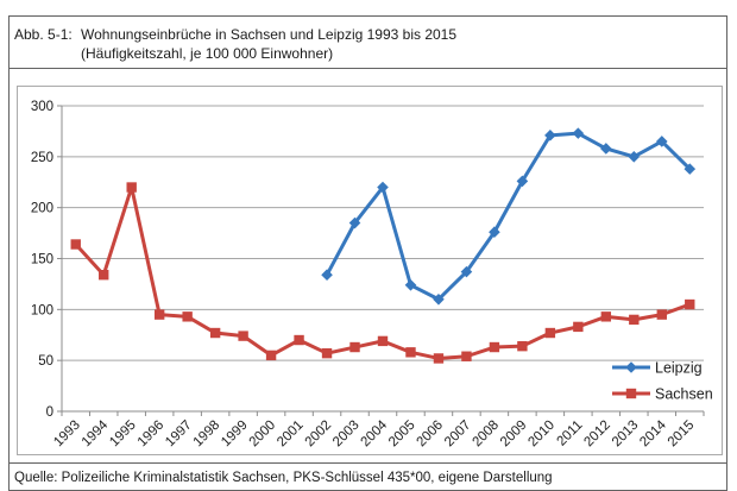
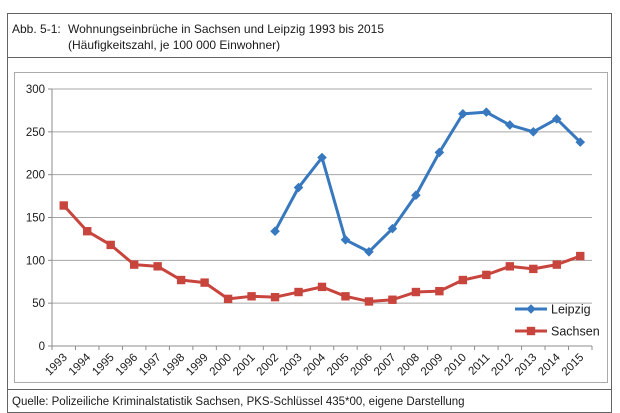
Sachsen/1995: 220 -> 120
Sachsen/2001: 70 -> 60
